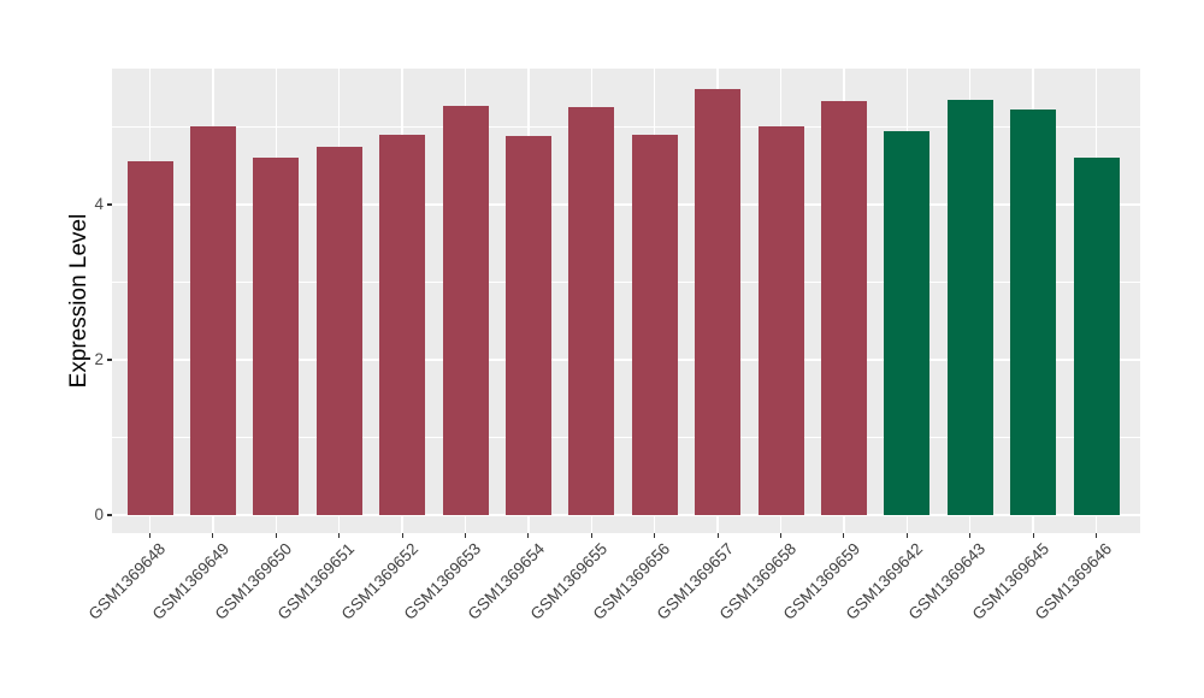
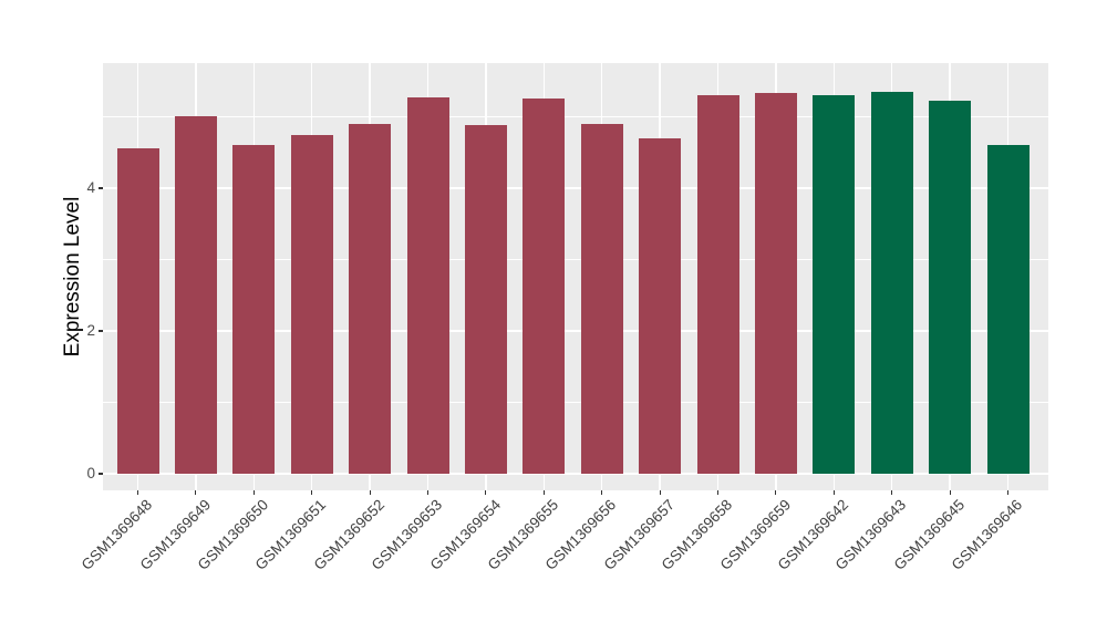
GSM1369657: 5.5 -> 4.7
GSM1369658: 5.0 -> 5.3
GSM1369642: 5.0 -> 5.3
